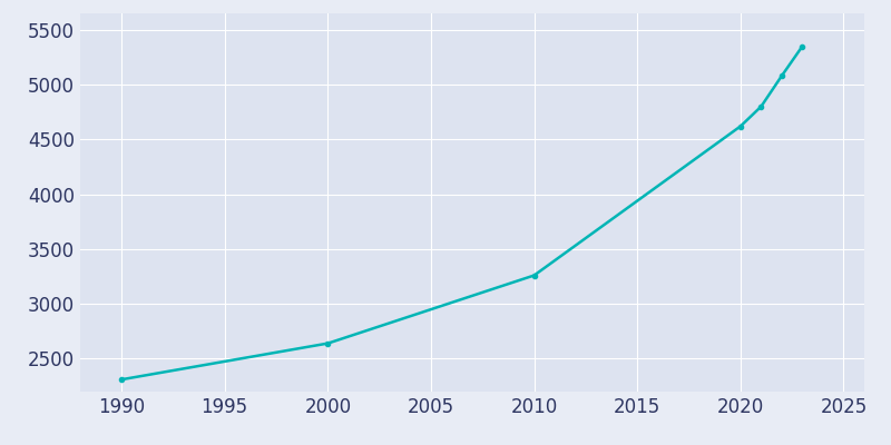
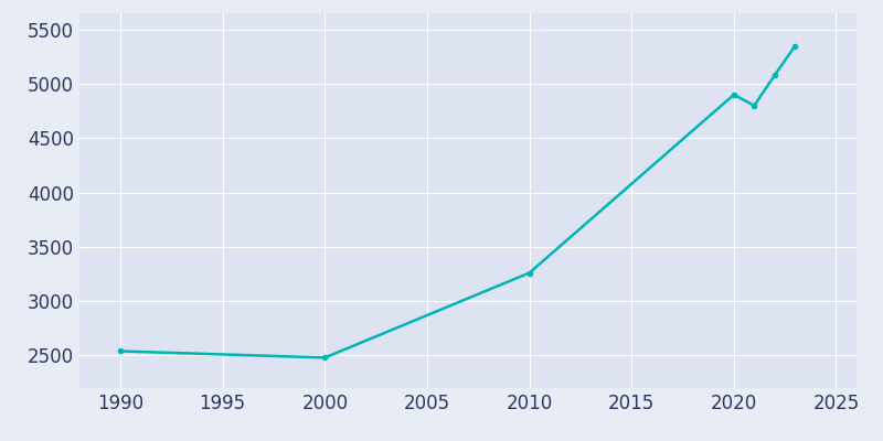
1990: 2310 -> 2540
2000: 2640 -> 2480
2020: 4620 -> 4900
